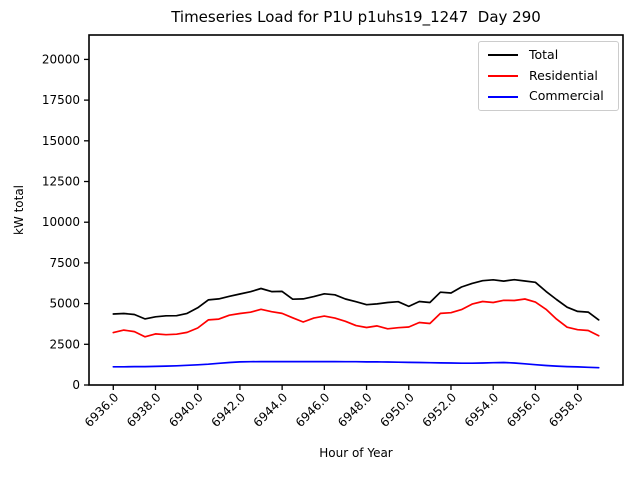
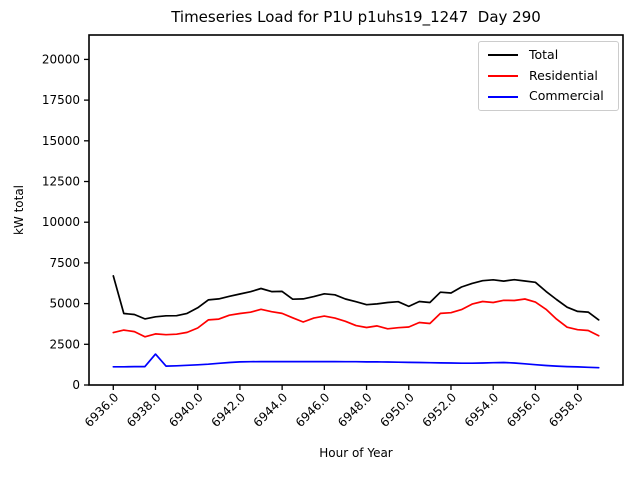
Total/6936.0: 4400 -> 6700
Commercial/6938.0: 1100 -> 1900
